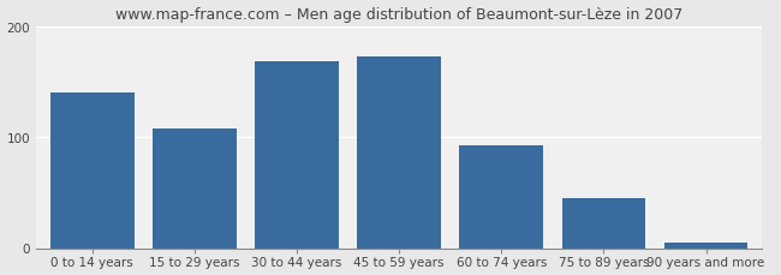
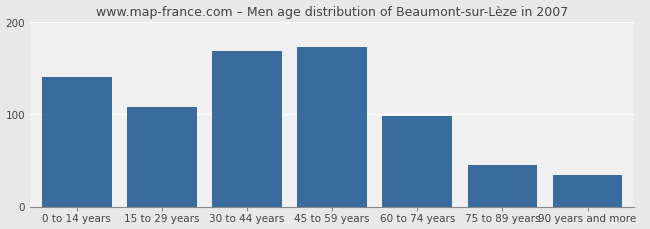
60 to 74 years: 92 -> 98
90 years and more: 5 -> 34
